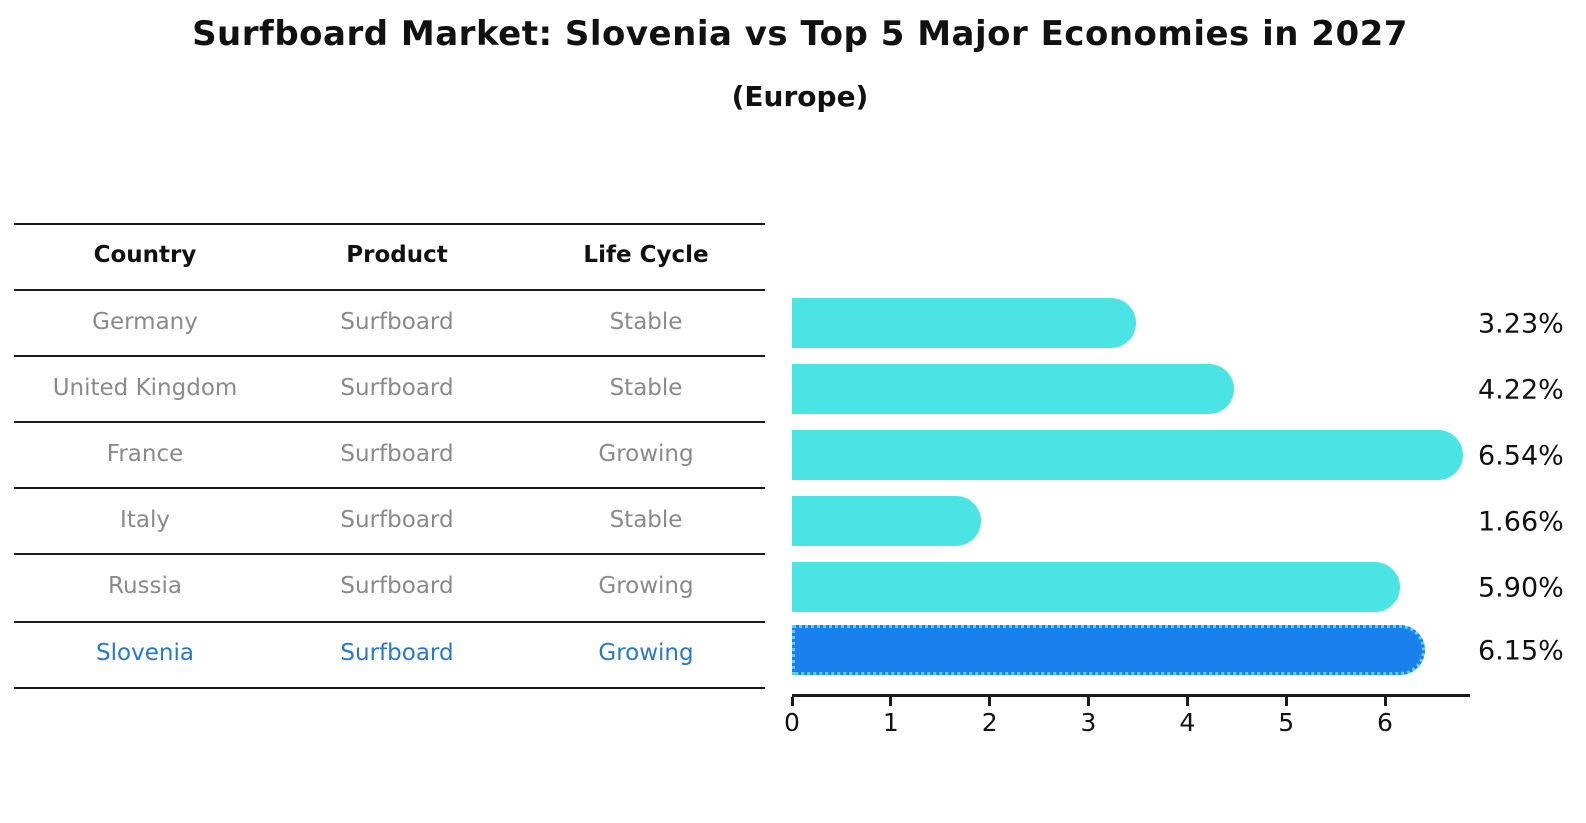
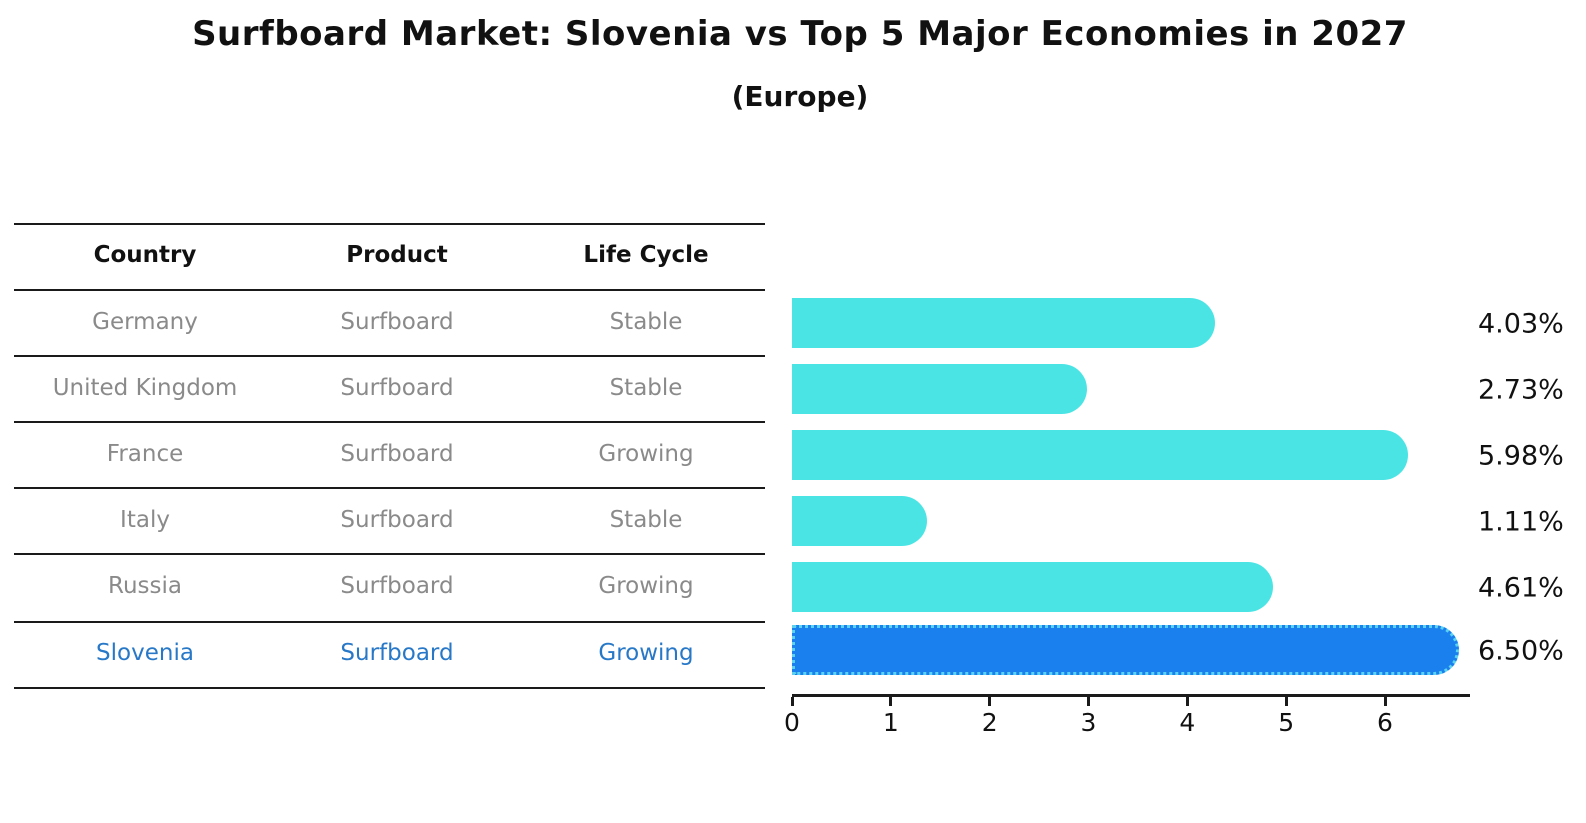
Germany: 3.23% -> 4.03%
United Kingdom: 4.22% -> 2.73%
France: 6.54% -> 5.98%
Italy: 1.66% -> 1.11%
Russia: 5.90% -> 4.61%
Slovenia: 6.15% -> 6.50%
